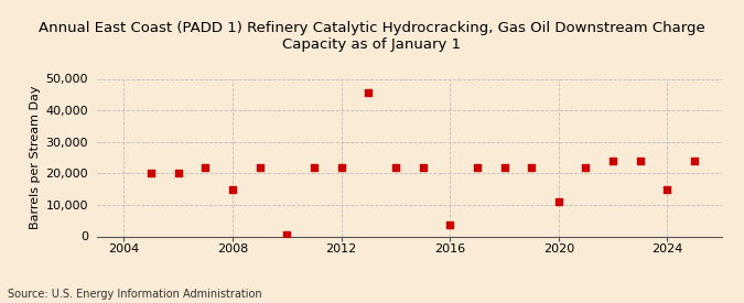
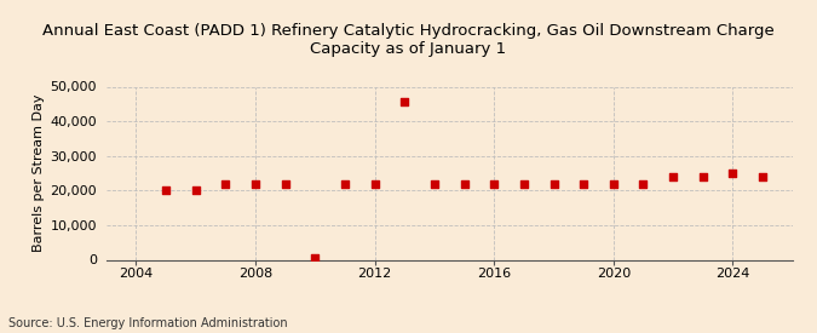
2008: 15,000 -> 22,000
2016: 3,500 -> 22,000
2020: 11,000 -> 22,000
2024: 15,000 -> 25,000
